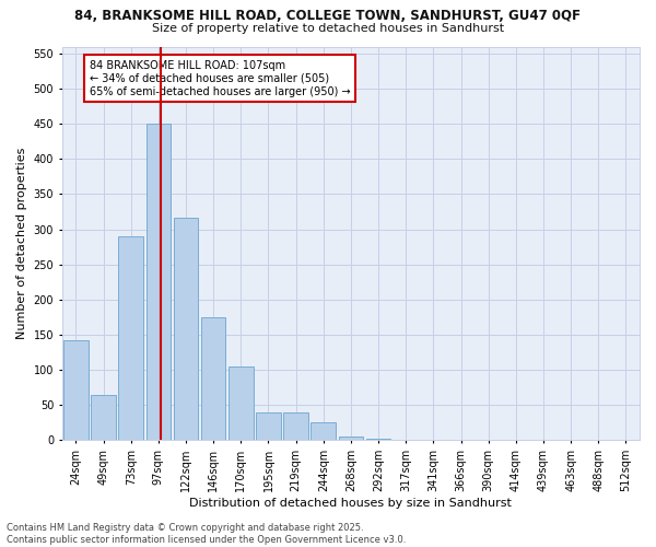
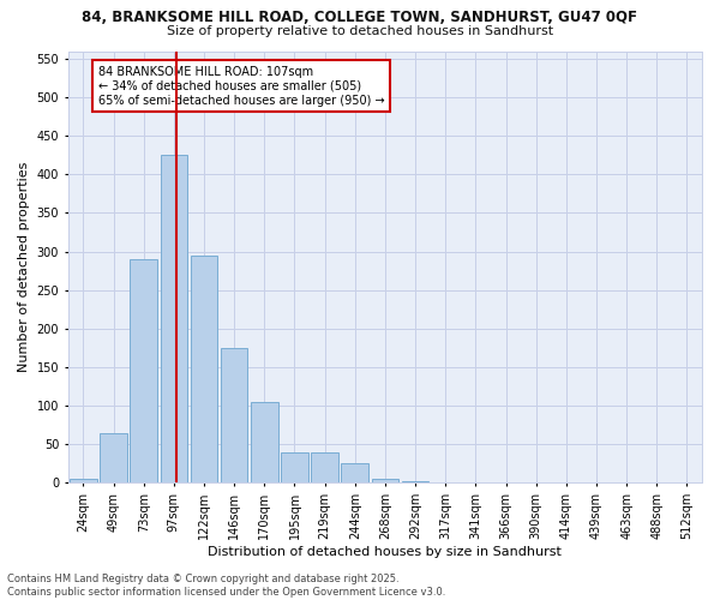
24sqm: 142 -> 5
97sqm: 450 -> 425
122sqm: 316 -> 295
